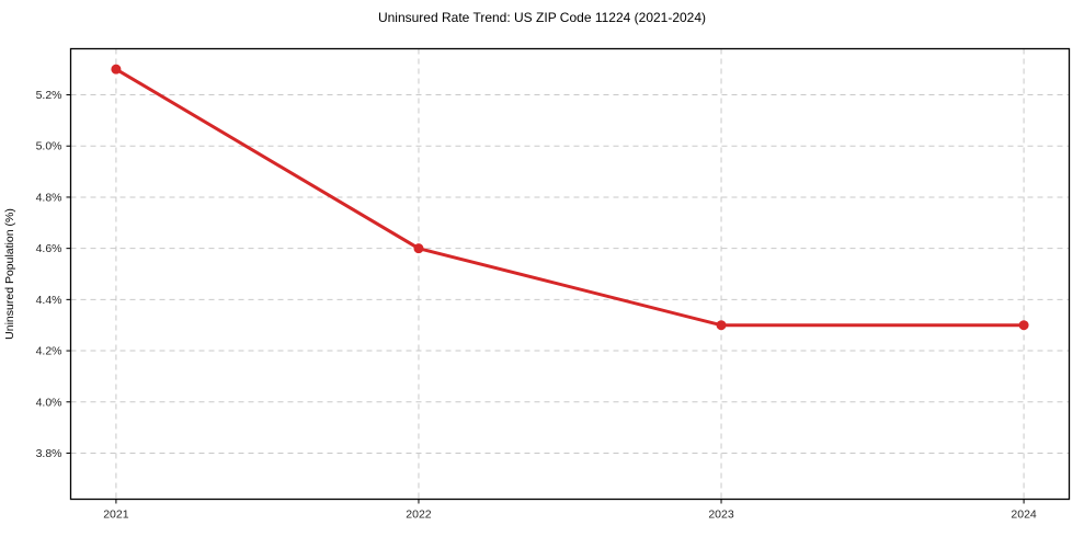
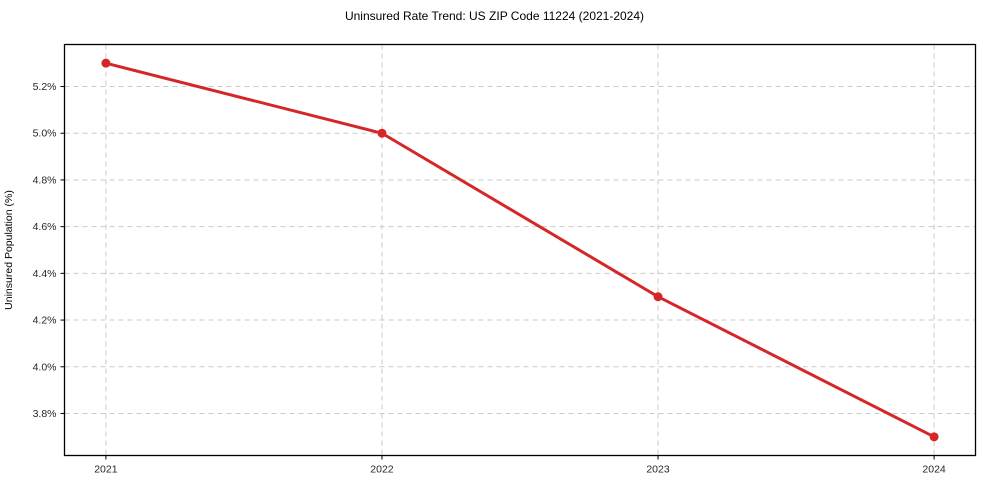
2022: 4.6% -> 5.0%
2024: 4.3% -> 3.7%
